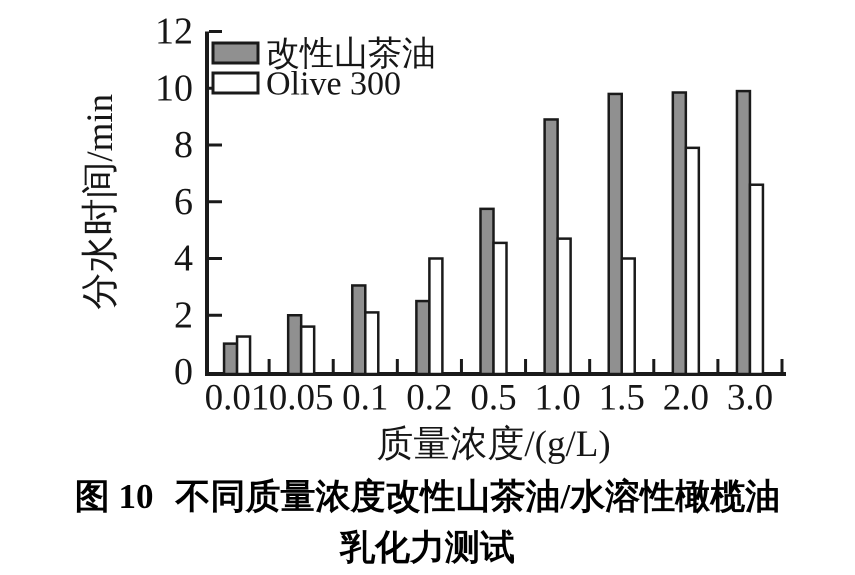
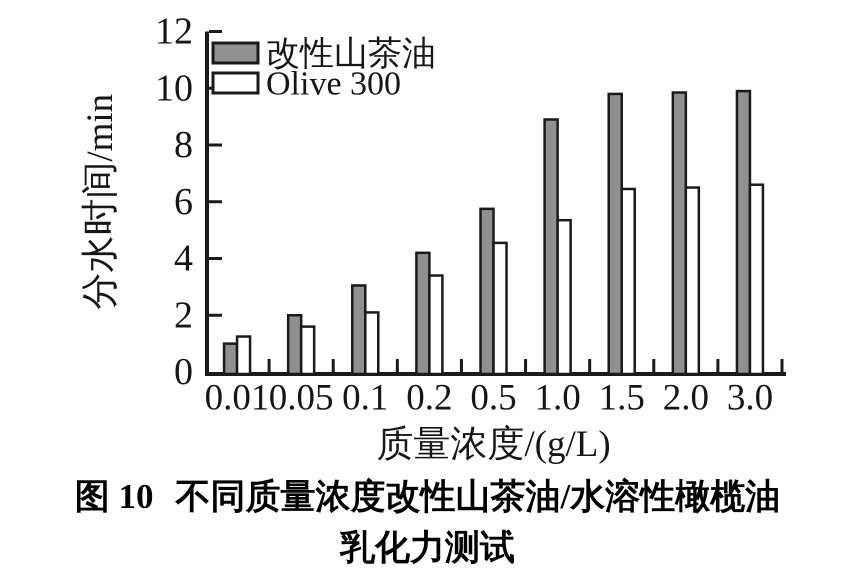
改性山茶油/0.2: 2.5 -> 4.2
Olive 300/0.2: 4.0 -> 3.4
Olive 300/1.0: 4.7 -> 5.3
Olive 300/1.5: 4.0 -> 6.5
Olive 300/2.0: 7.9 -> 6.5
